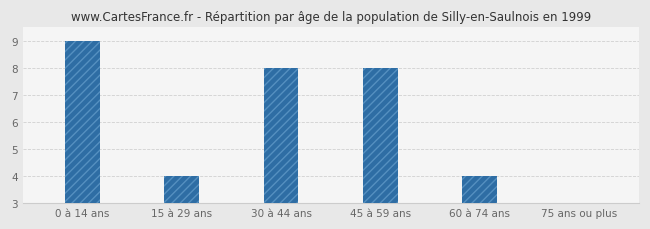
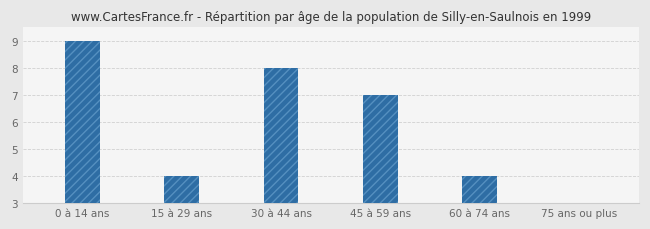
45 à 59 ans: 8 -> 7
